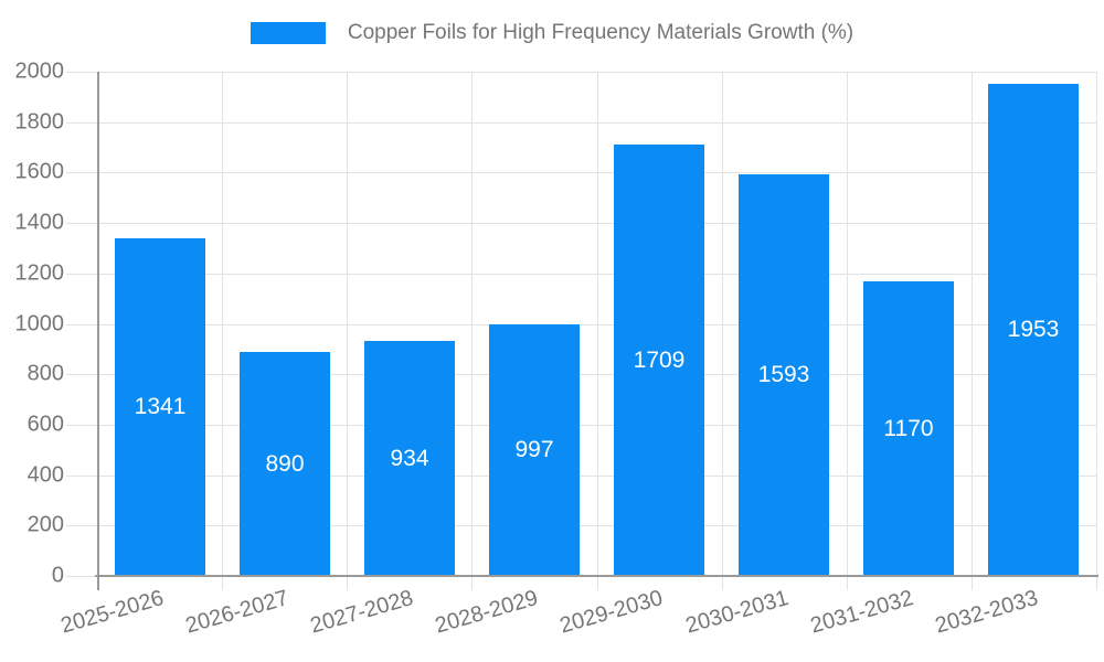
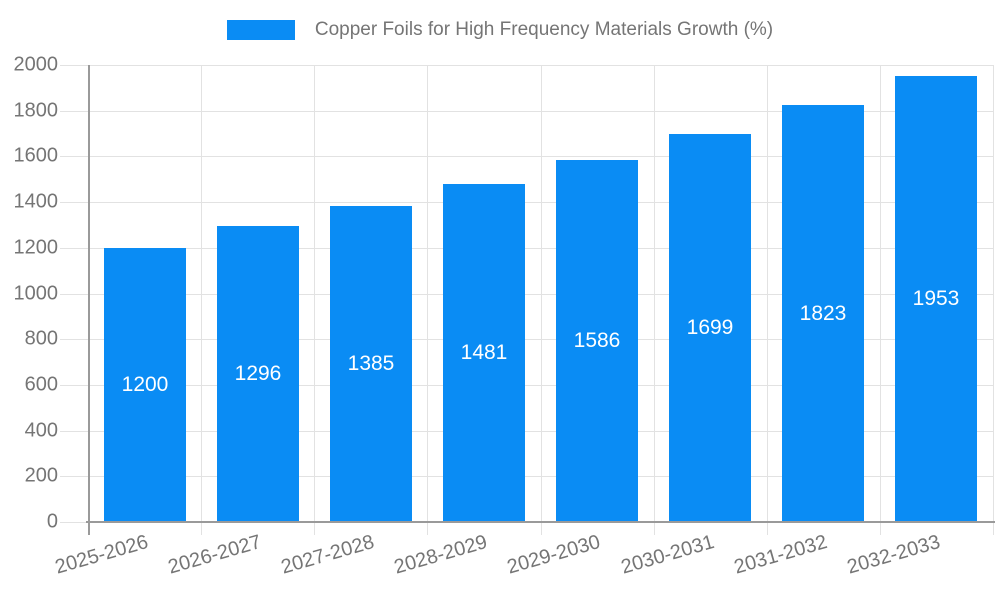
2025-2026: 1341 -> 1200
2026-2027: 890 -> 1296
2027-2028: 934 -> 1385
2028-2029: 997 -> 1481
2029-2030: 1709 -> 1586
2030-2031: 1593 -> 1699
2031-2032: 1170 -> 1823
